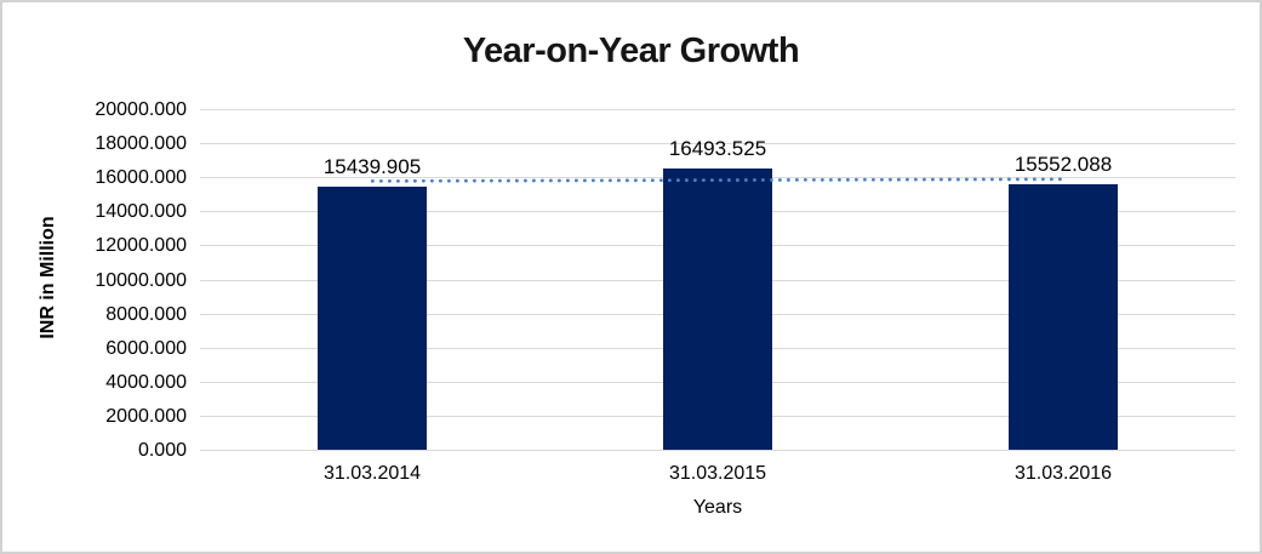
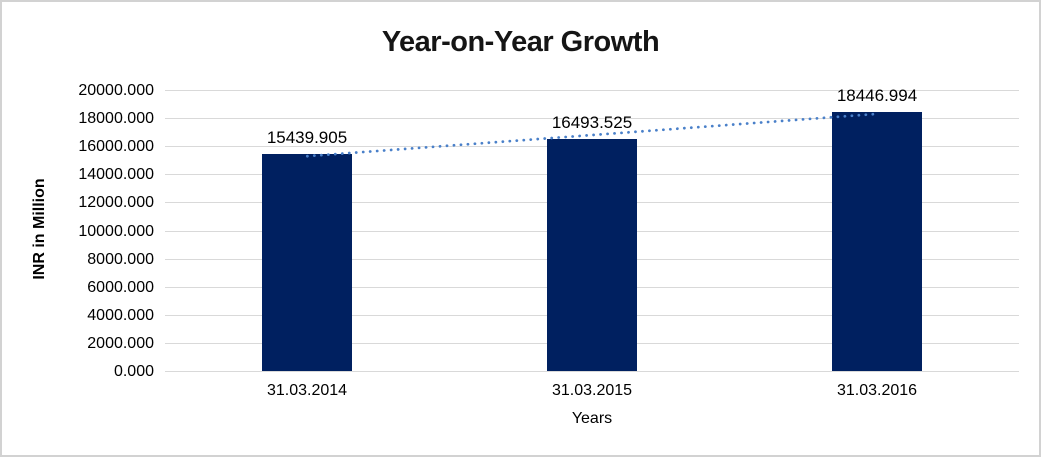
31.03.2016: 15552.088 -> 18446.994
